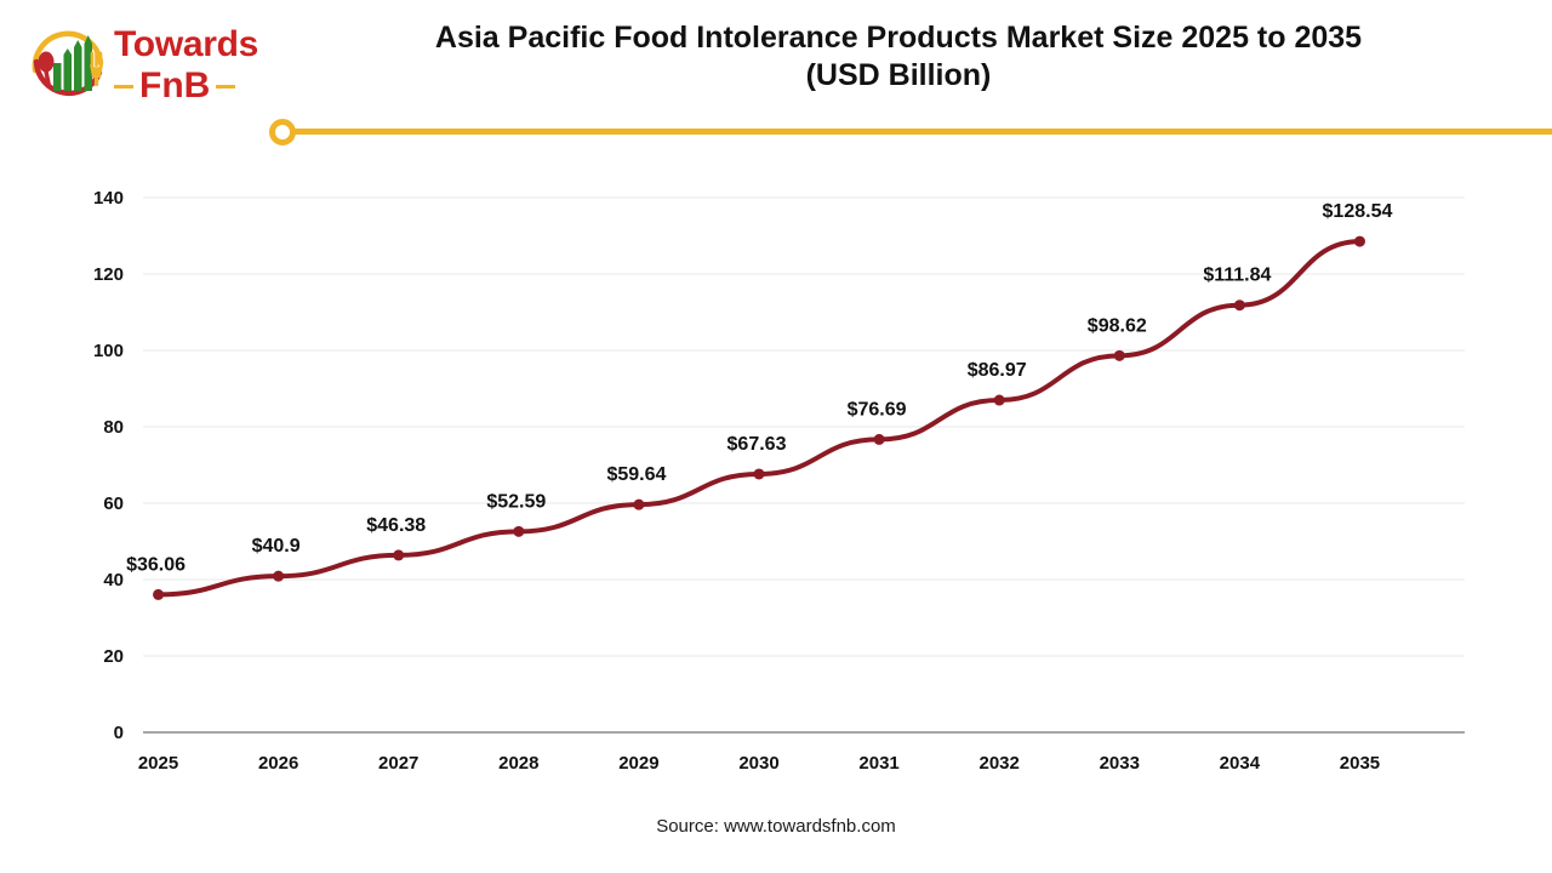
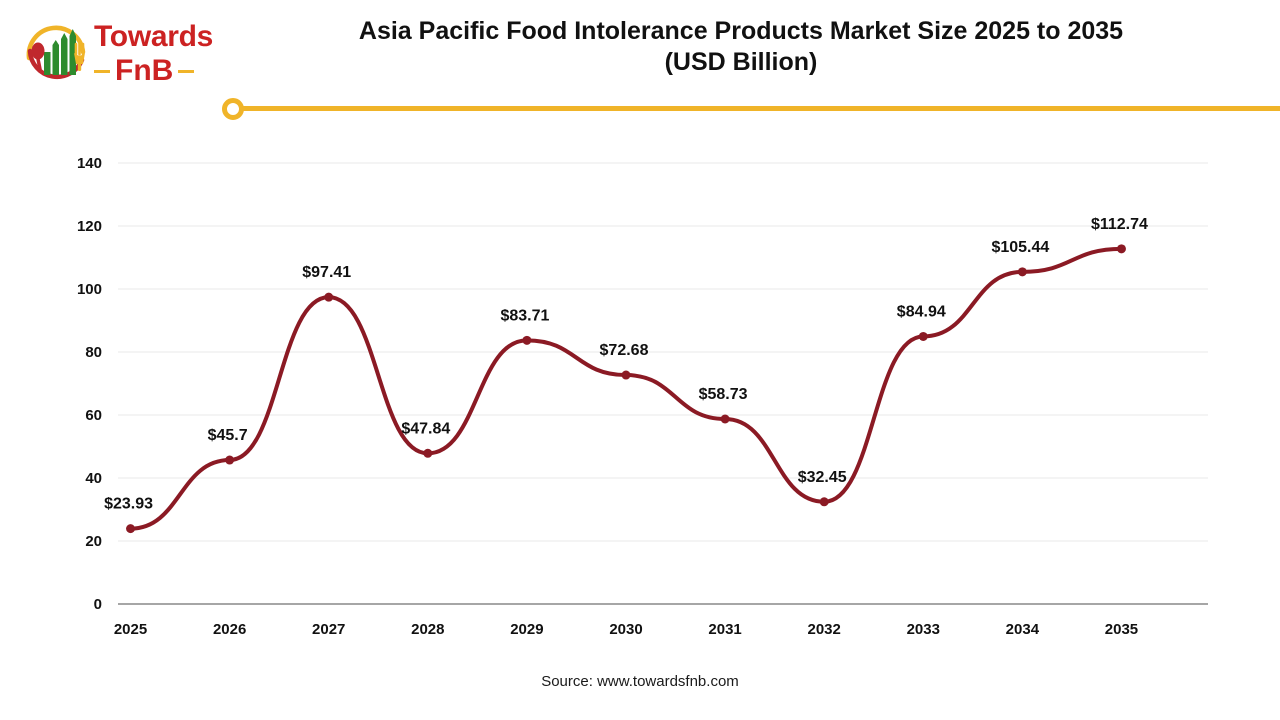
2025: $36.06 -> $23.93
2026: $40.9 -> $45.7
2027: $46.38 -> $97.41
2028: $52.59 -> $47.84
2029: $59.64 -> $83.71
2030: $67.63 -> $72.68
2031: $76.69 -> $58.73
2032: $86.97 -> $32.45
2033: $98.62 -> $84.94
2034: $111.84 -> $105.44
2035: $128.54 -> $112.74
